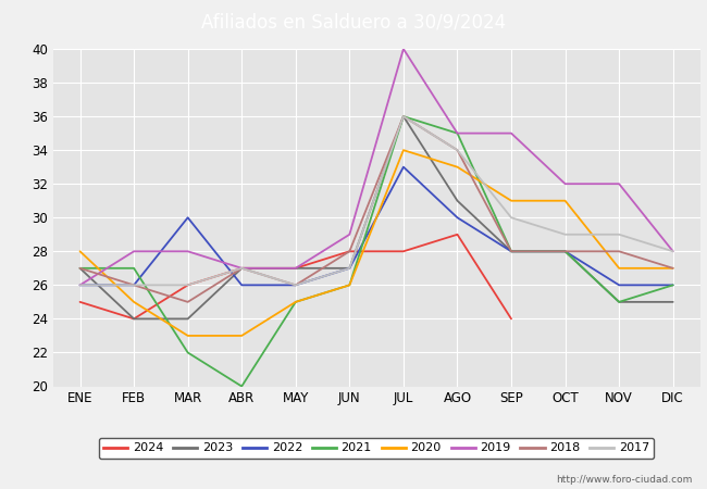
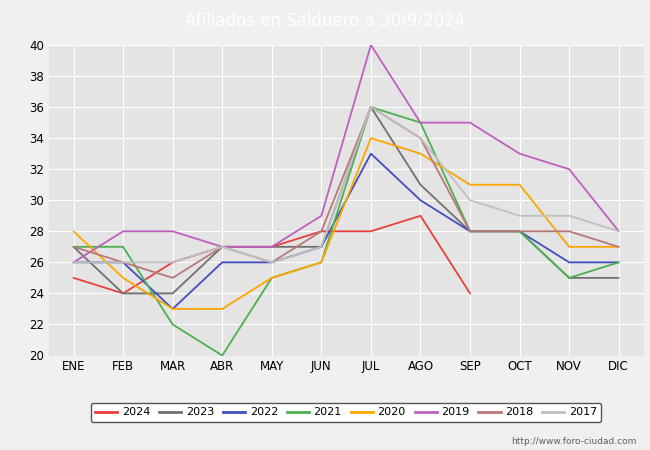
2022/MAR: 30 -> 23
2019/OCT: 32 -> 33
